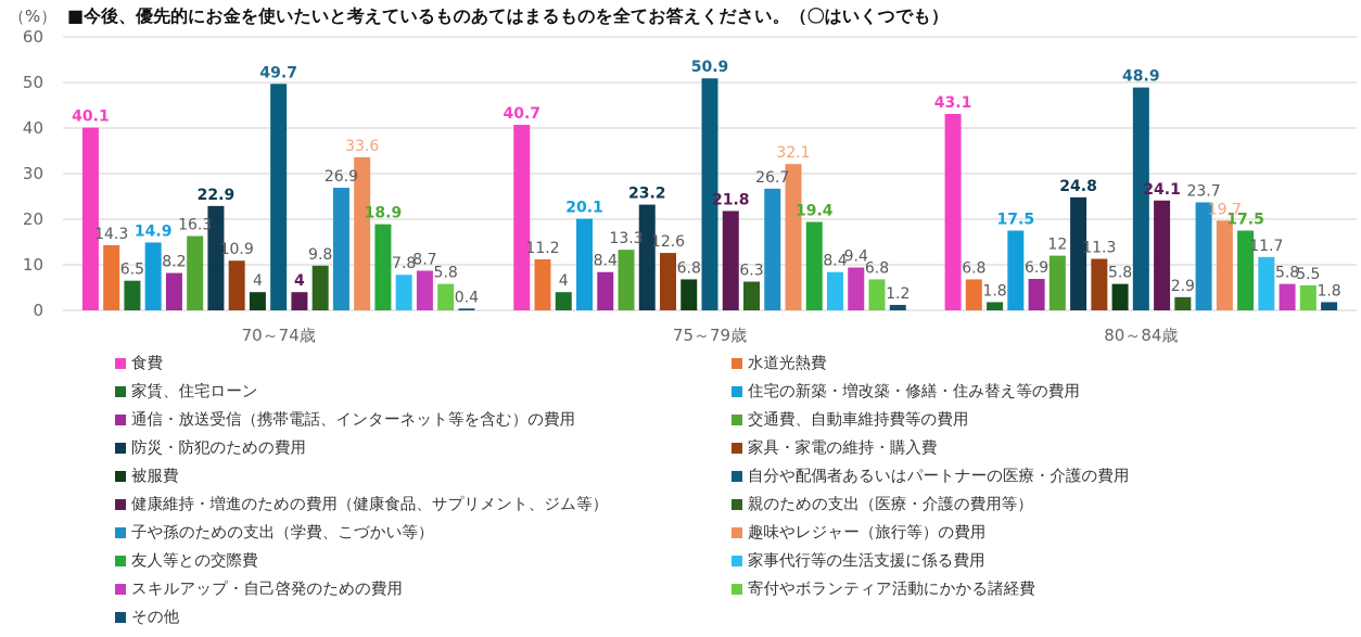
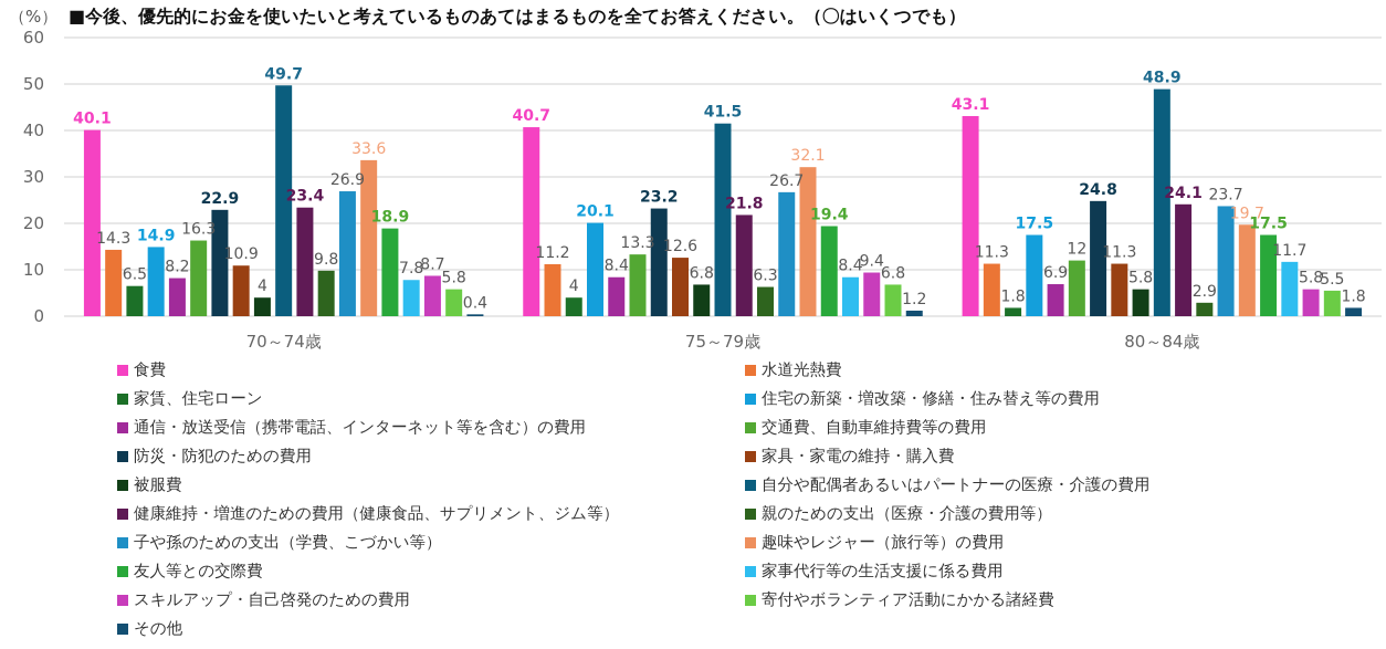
健康維持・増進のための費用（健康食品、サプリメント、ジム等）/70～74歳: 4 -> 23.4
自分や配偶者あるいはパートナーの医療・介護の費用/75～79歳: 50.9 -> 41.5
水道光熱費/80～84歳: 6.8 -> 11.3
